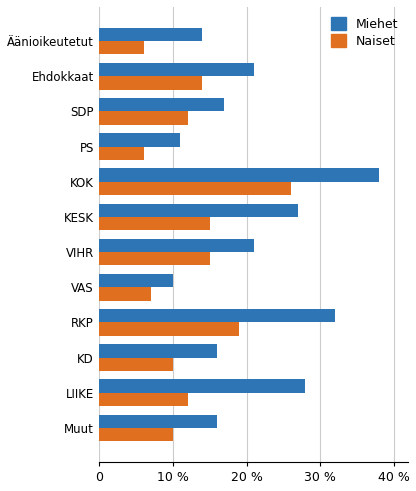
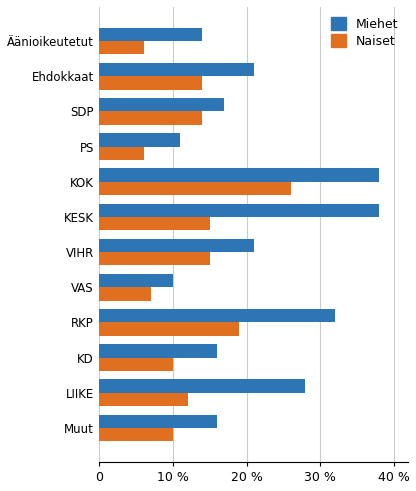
Naiset/SDP: 12 % -> 14 %
Miehet/KESK: 27 % -> 38 %
